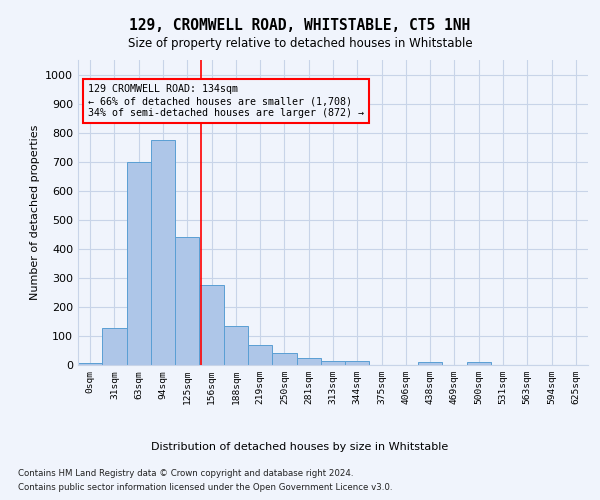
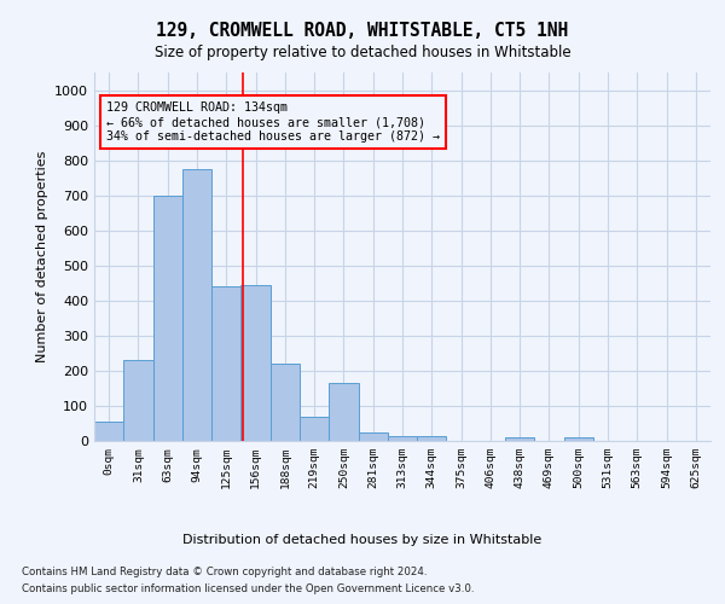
0sqm: 7 -> 55
31sqm: 127 -> 230
156sqm: 275 -> 445
188sqm: 133 -> 220
250sqm: 40 -> 165
